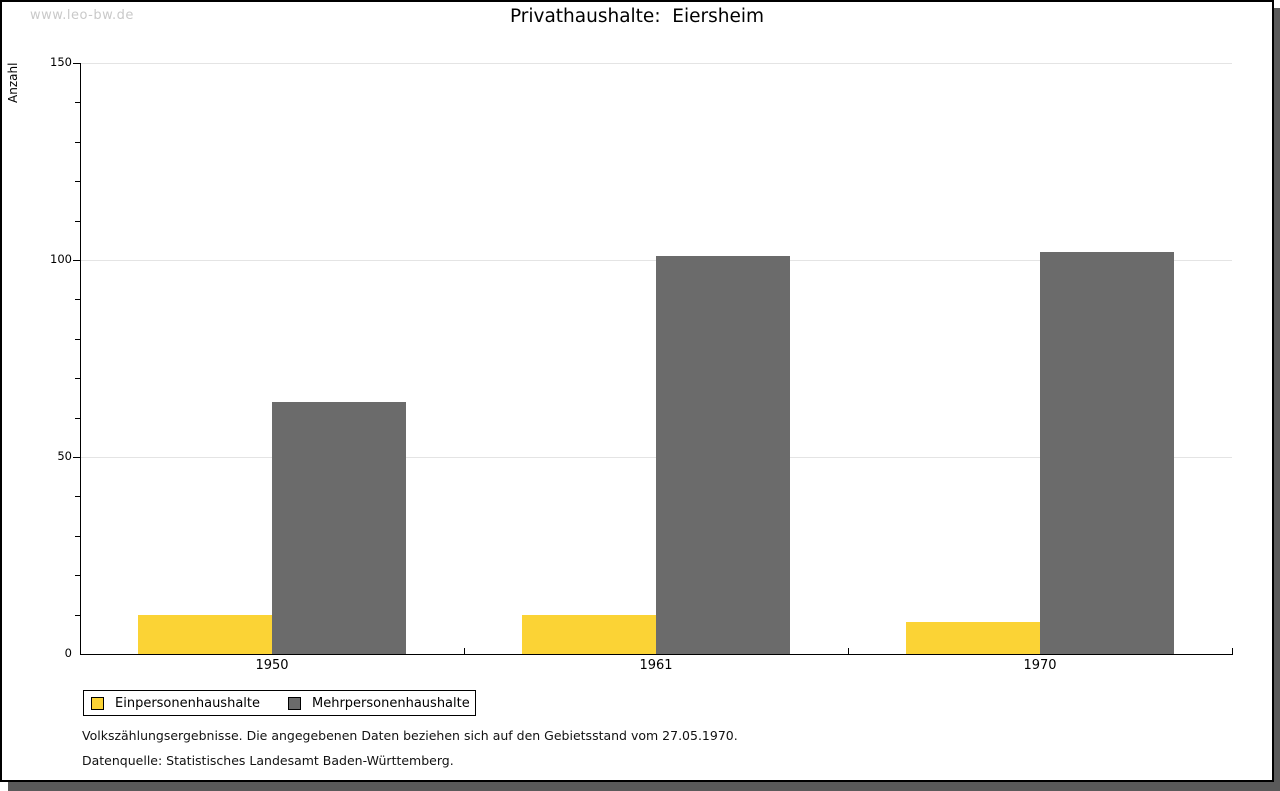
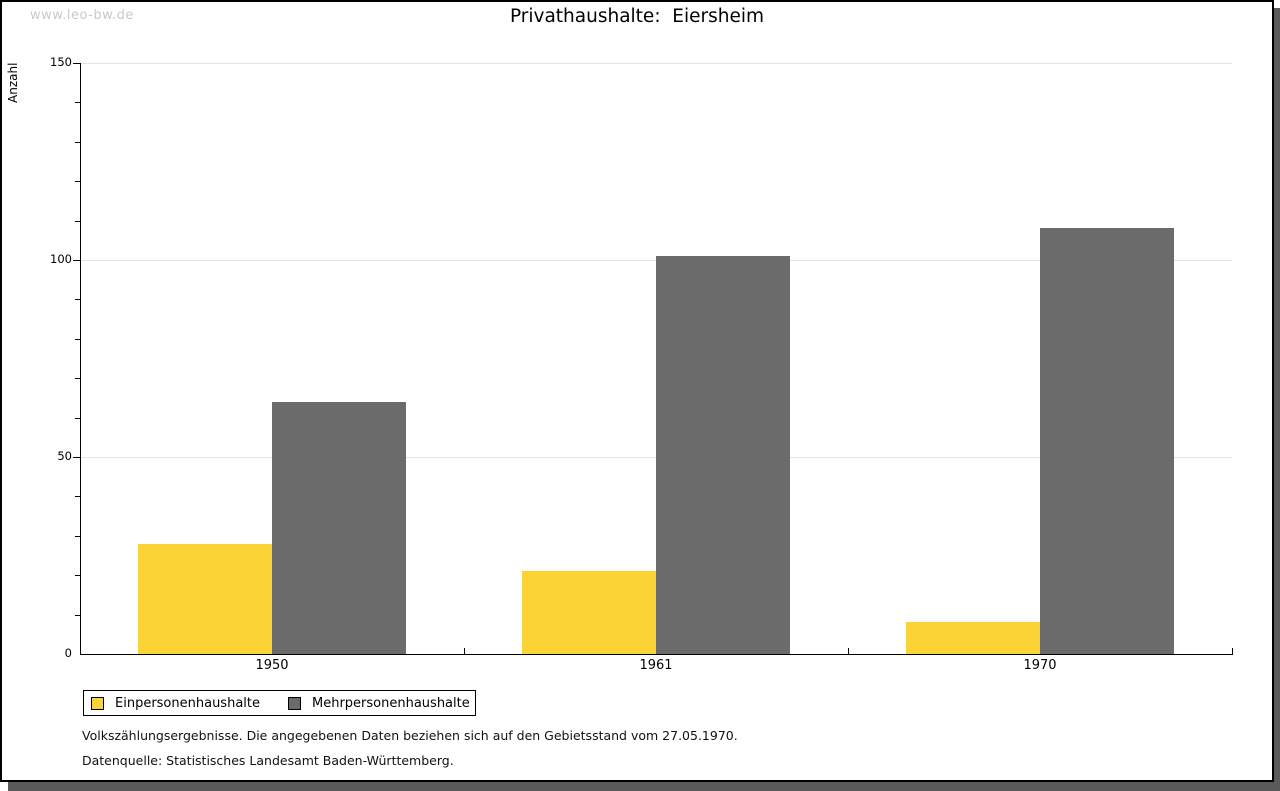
Einpersonenhaushalte/1950: 10 -> 28
Einpersonenhaushalte/1961: 10 -> 21
Mehrpersonenhaushalte/1970: 102 -> 108
